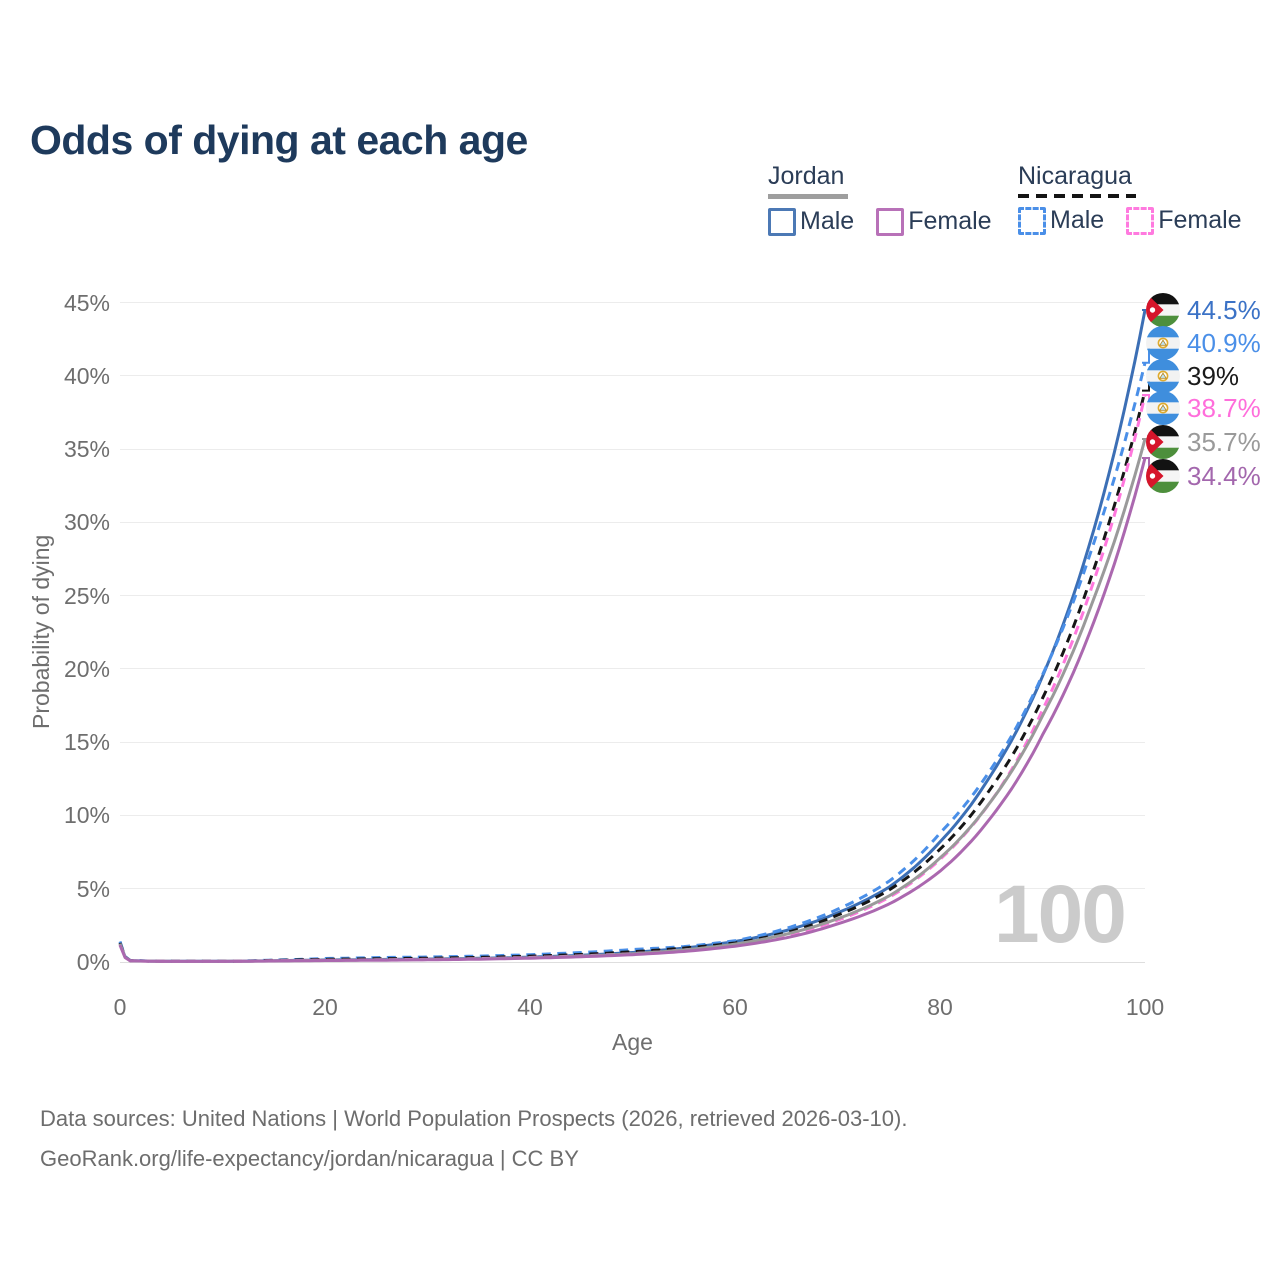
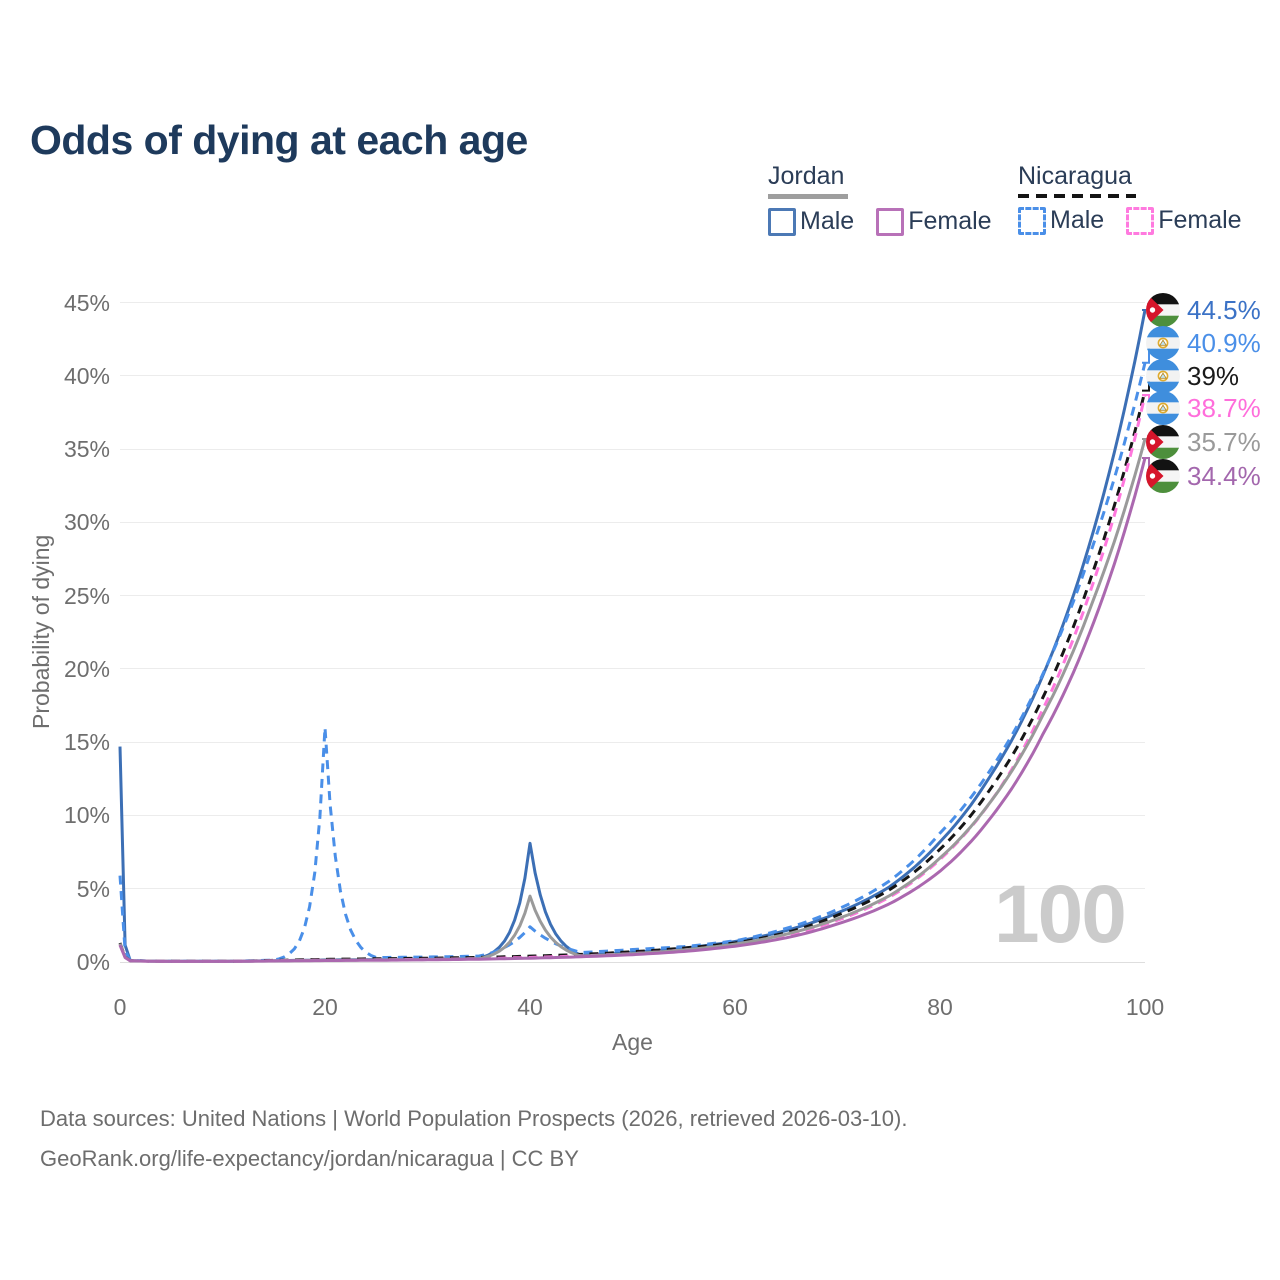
Jordan Male/0: 1.3% -> 14.7%
Nicaragua Male/0: 1.4% -> 5.9%
Nicaragua Male/20: 0.2% -> 16.0%
Jordan Male/40: 0.3% -> 8.1%
Nicaragua Male/40: 0.5% -> 2.4%
Jordan/40: 0.3% -> 4.5%
